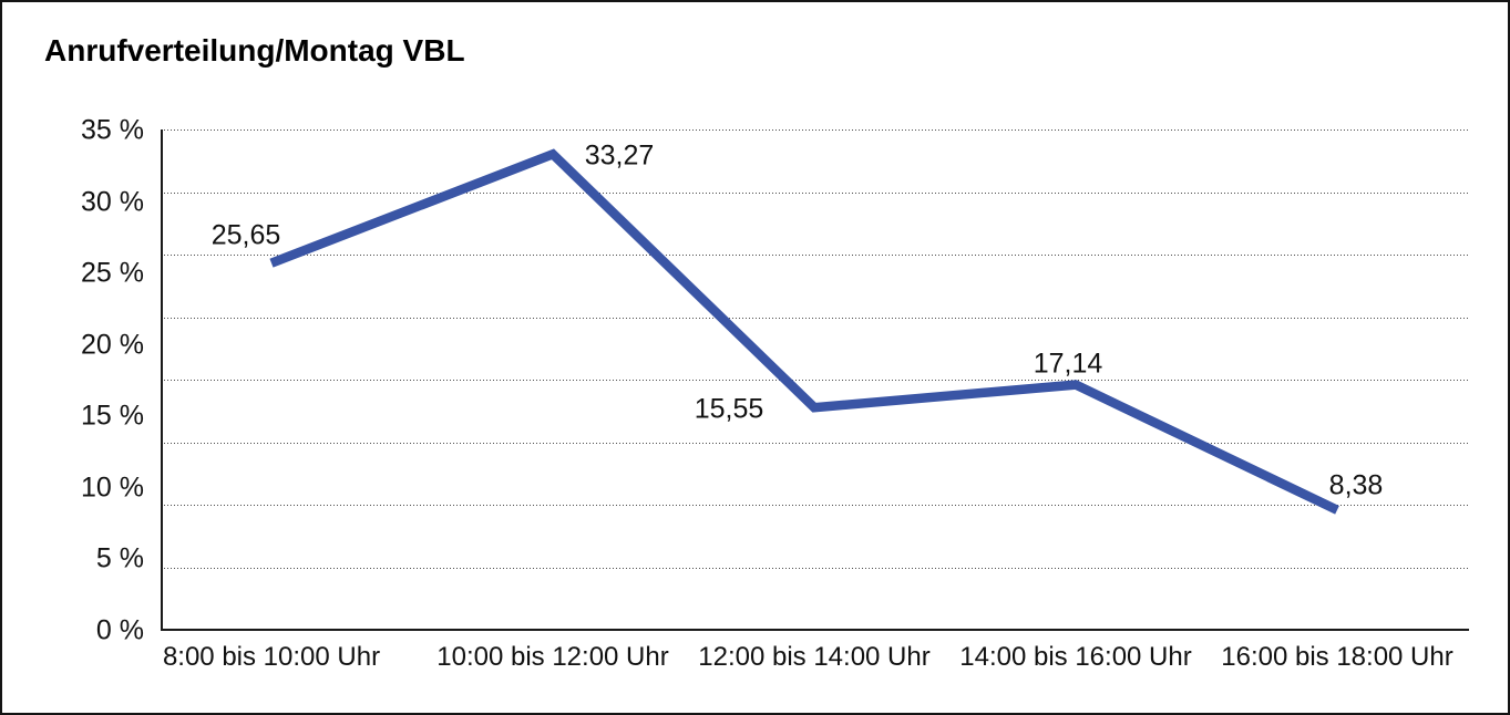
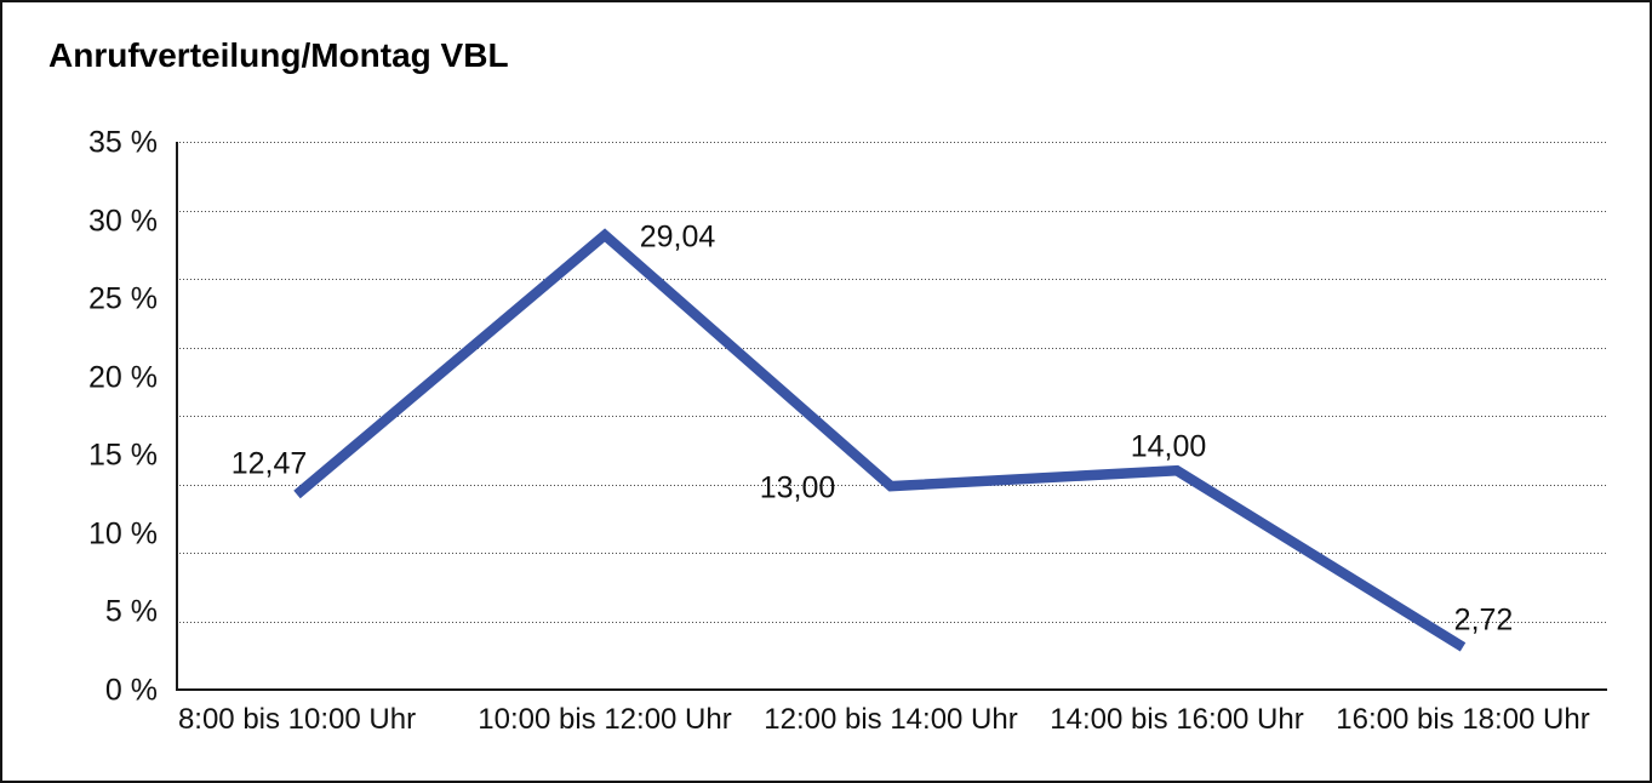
8:00 bis 10:00 Uhr: 25,65 -> 12,47
10:00 bis 12:00 Uhr: 33,27 -> 29,04
12:00 bis 14:00 Uhr: 15,55 -> 13,00
14:00 bis 16:00 Uhr: 17,14 -> 14,00
16:00 bis 18:00 Uhr: 8,38 -> 2,72
